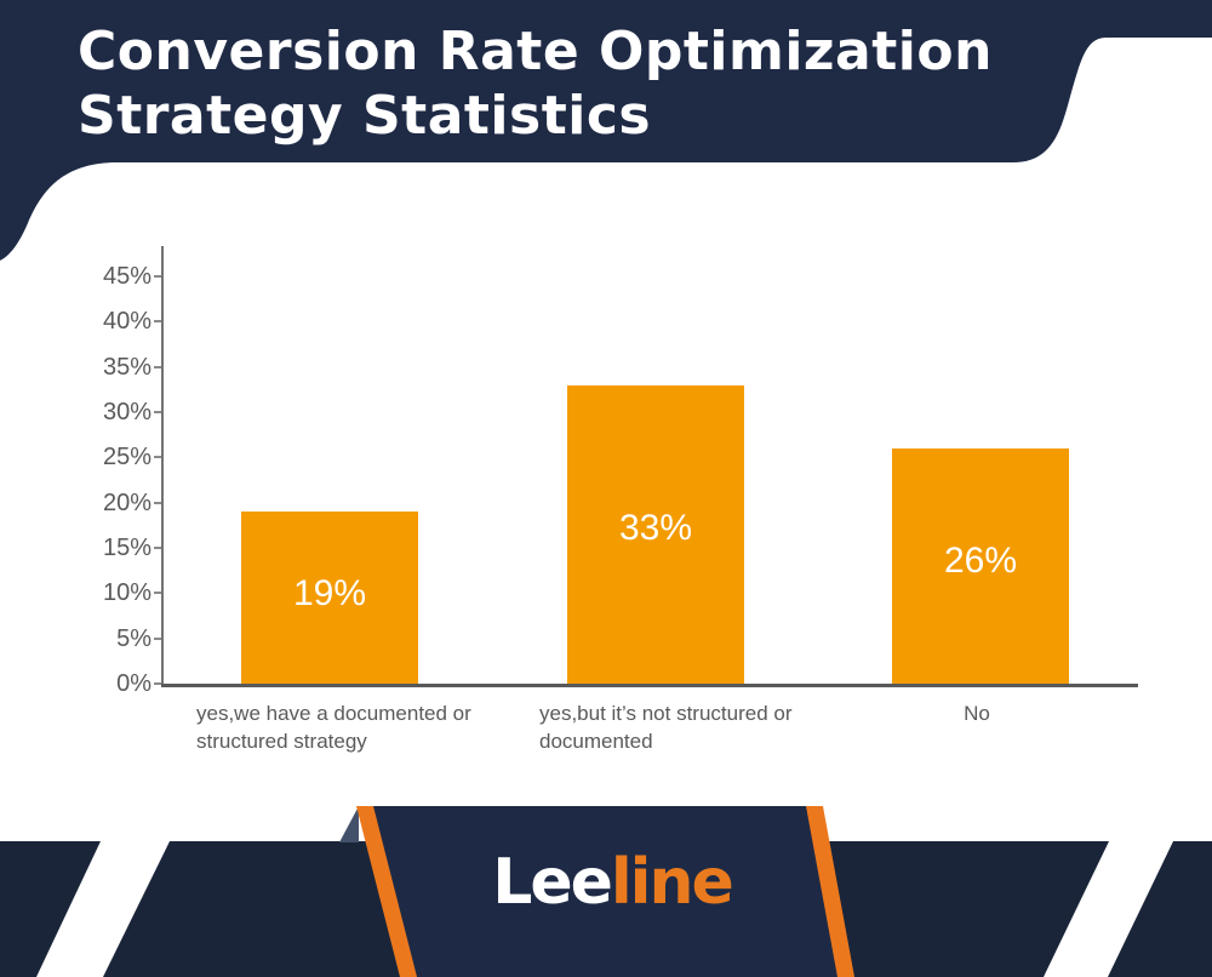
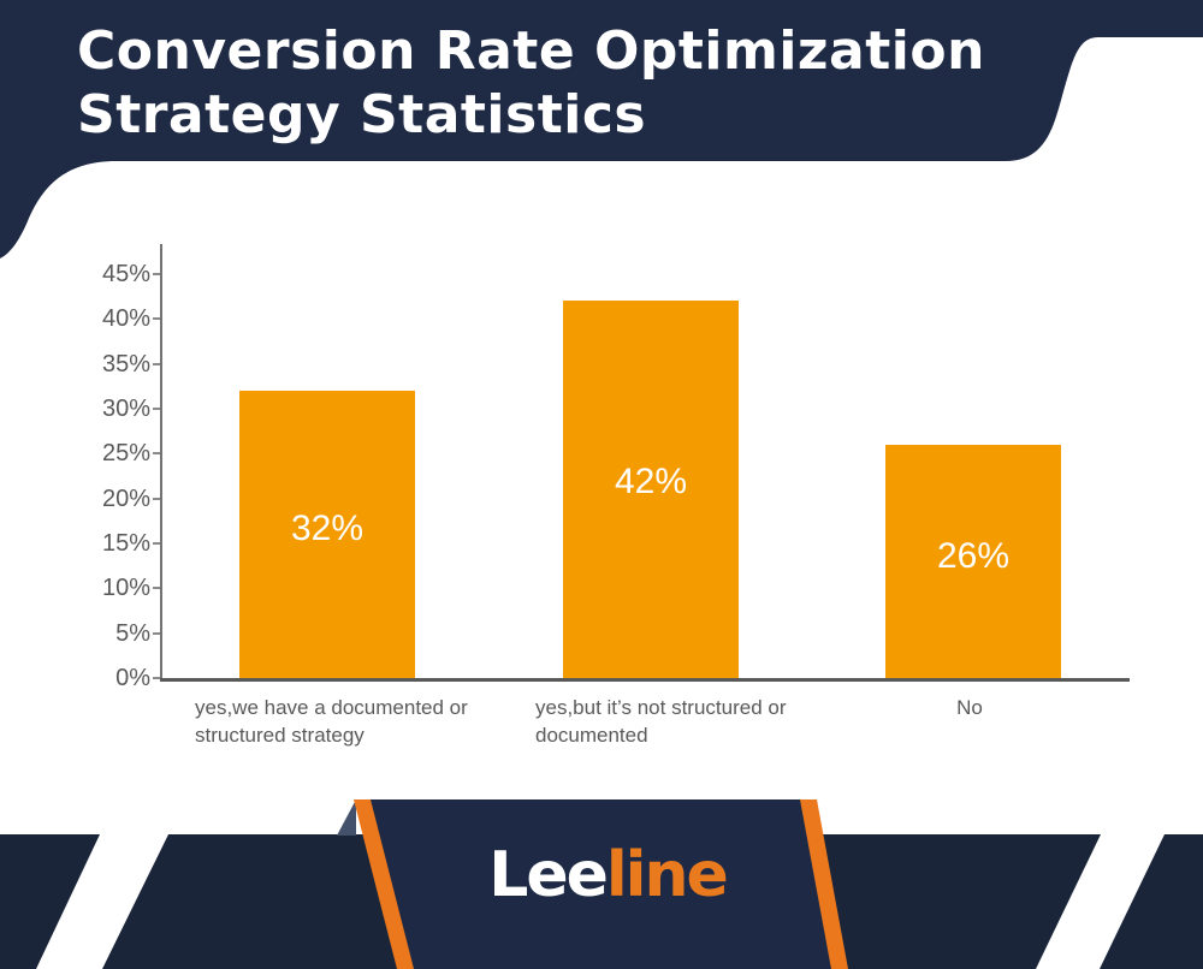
yes,we have a documented or structured strategy: 19% -> 32%
yes,but it’s not structured or documented: 33% -> 42%
